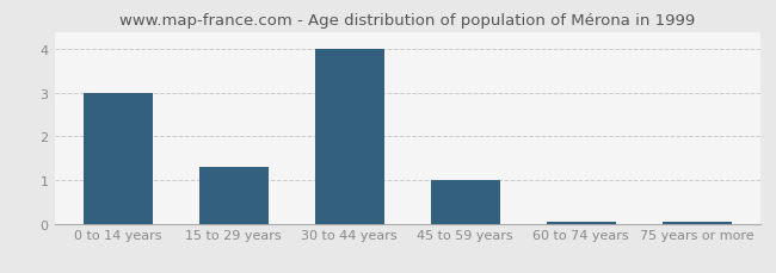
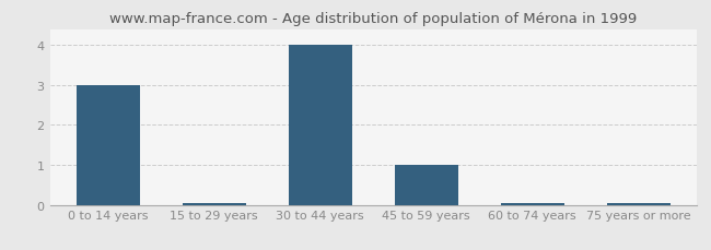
15 to 29 years: 1.30 -> 0.05
